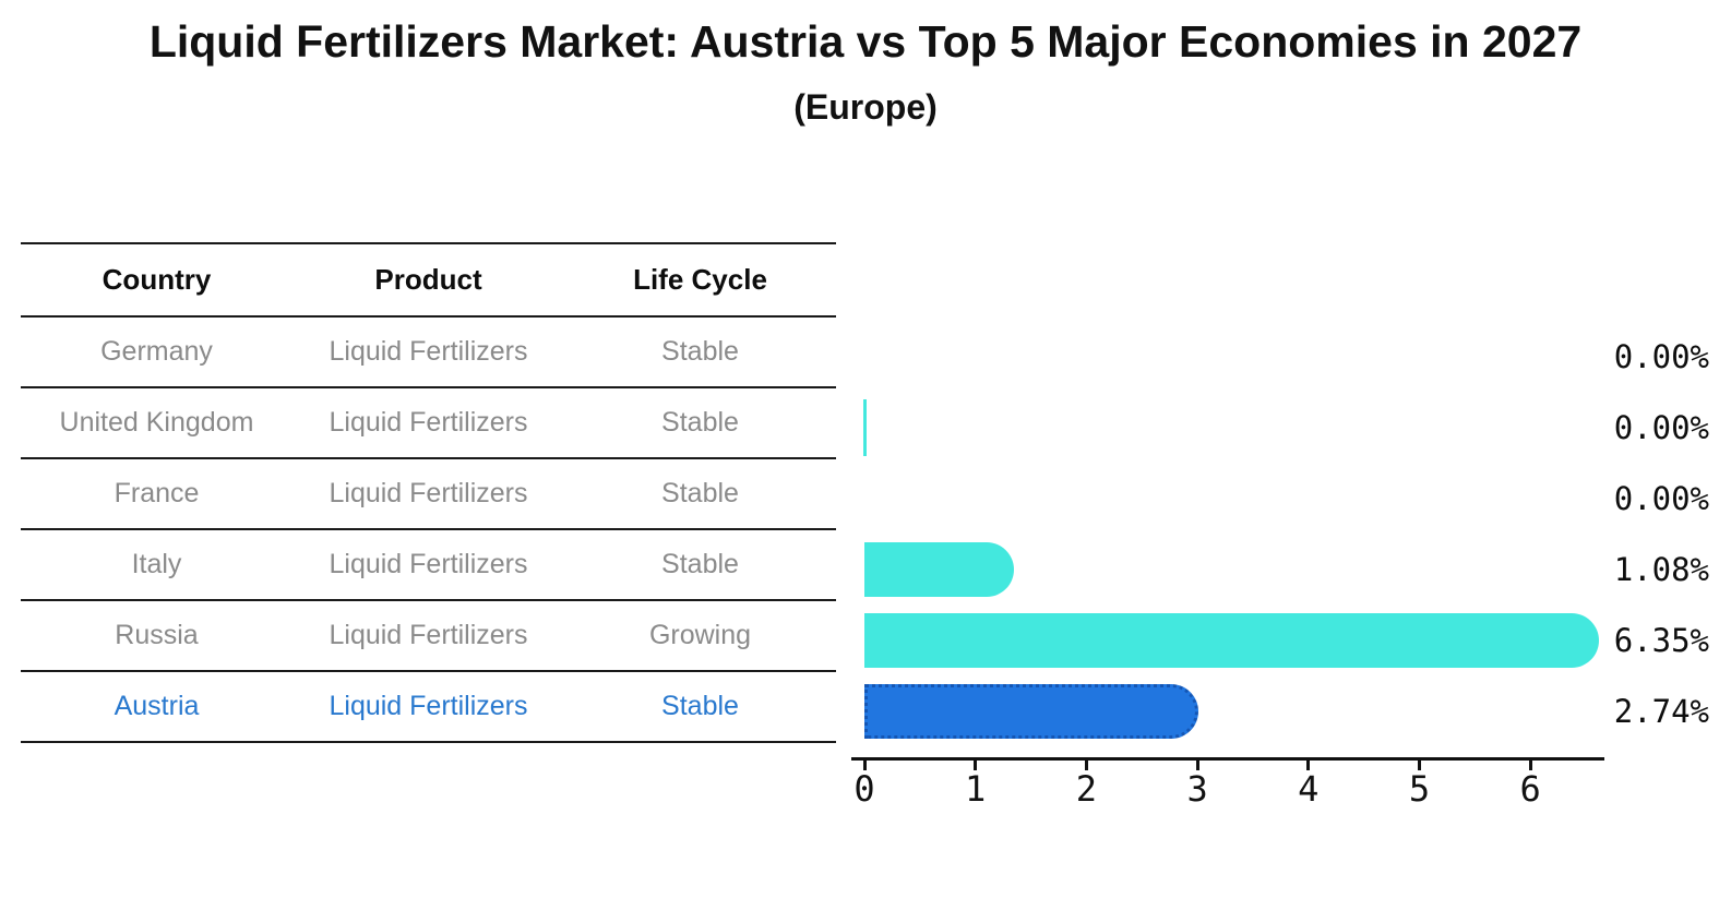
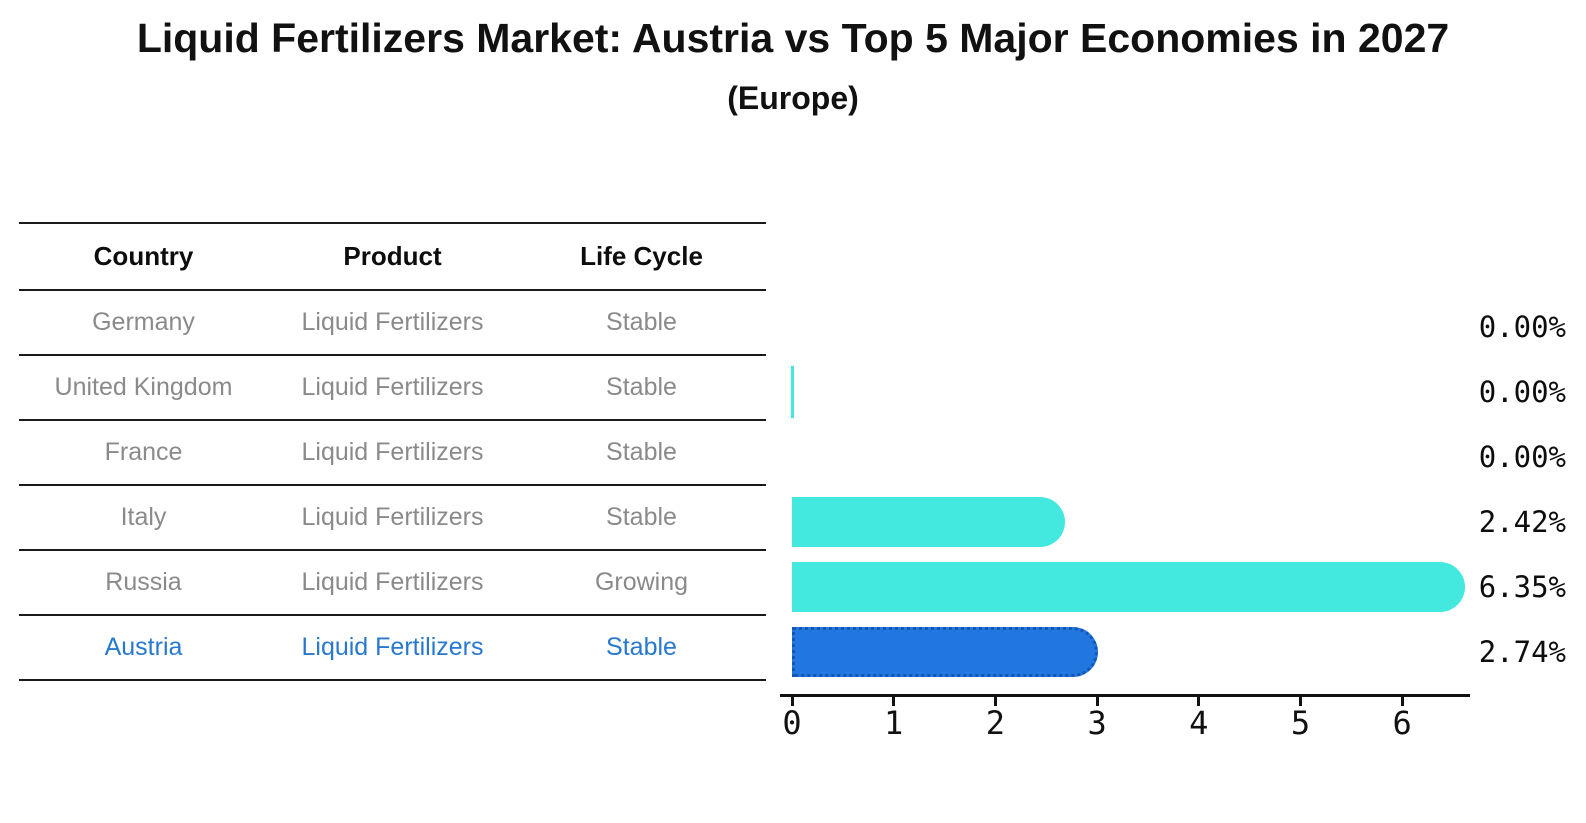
Italy: 1.08% -> 2.42%
